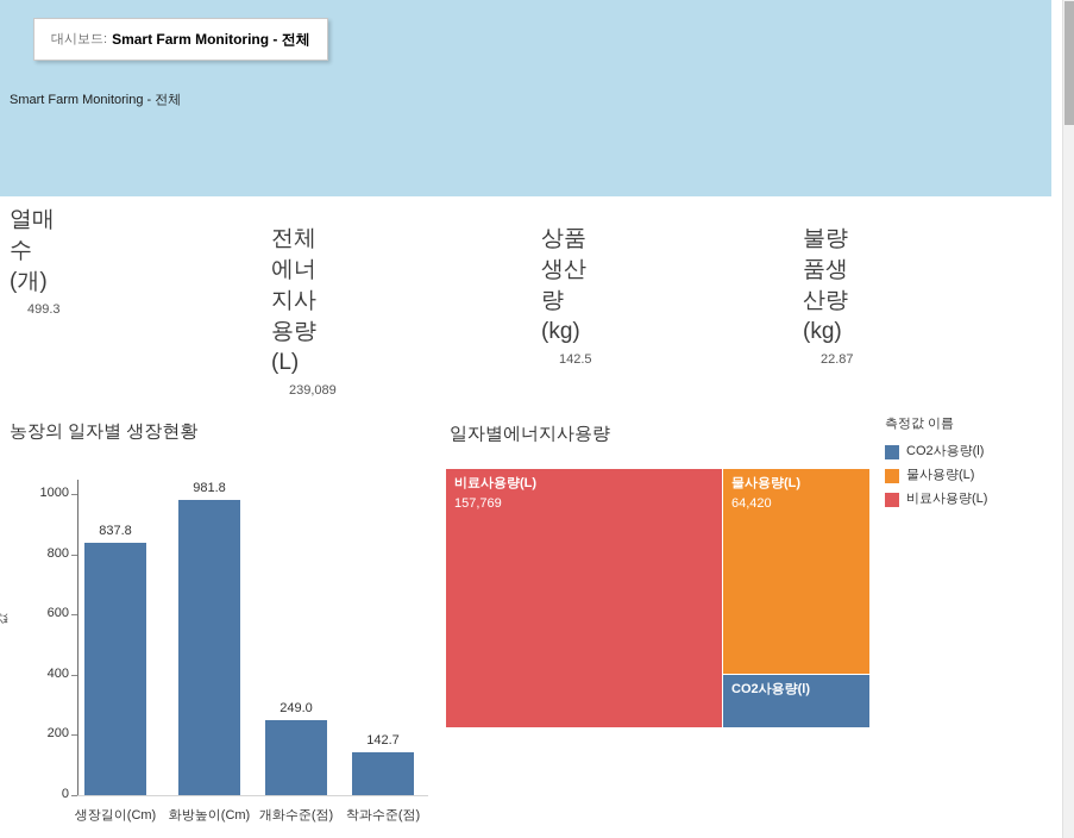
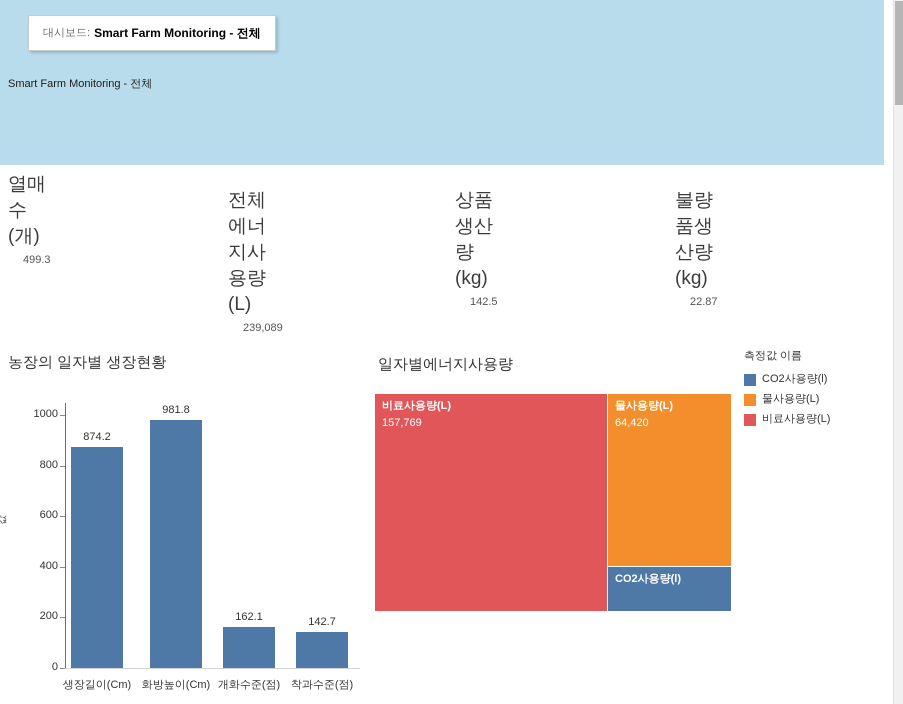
농장의 일자별 생장현황/생장길이(Cm): 837.8 -> 874.2
농장의 일자별 생장현황/개화수준(점): 249.0 -> 162.1
